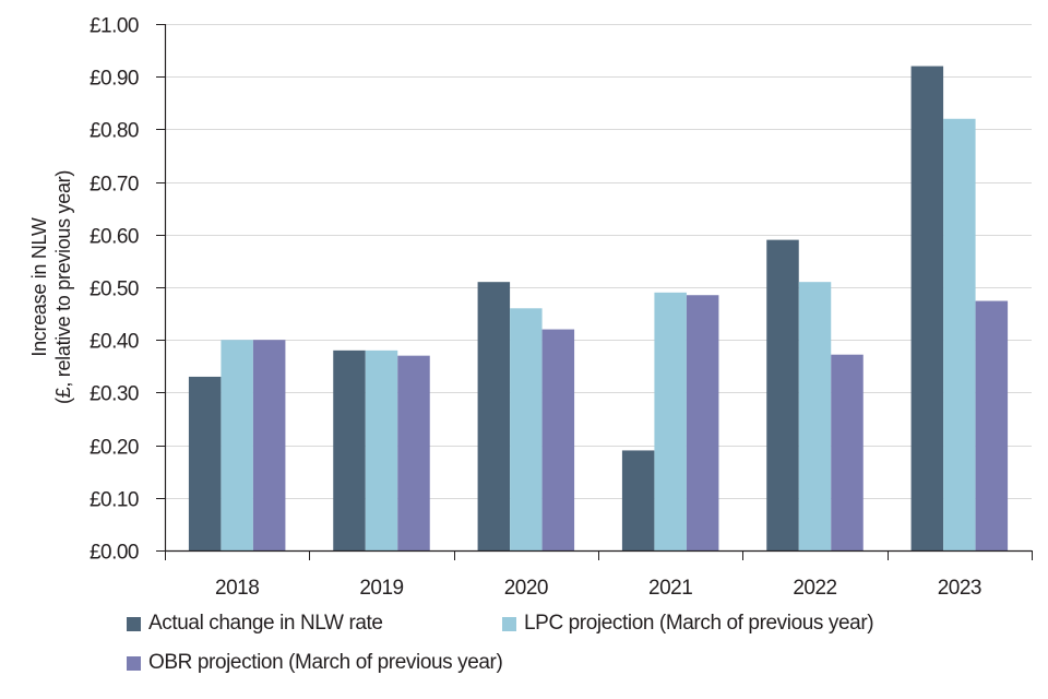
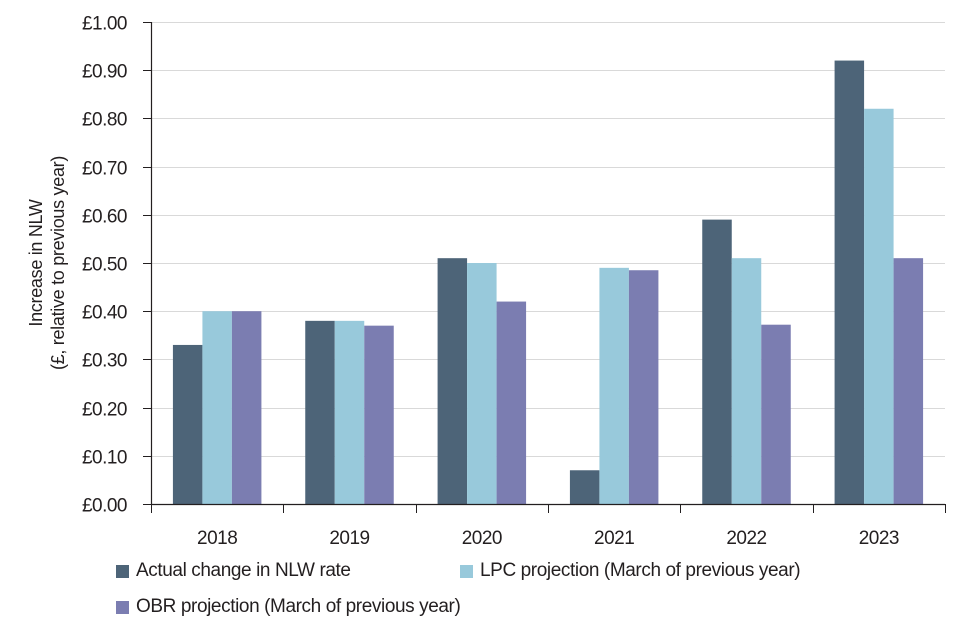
LPC projection (March of previous year)/2020: £0.46 -> £0.50
Actual change in NLW rate/2021: £0.19 -> £0.07
OBR projection (March of previous year)/2023: £0.47 -> £0.51
